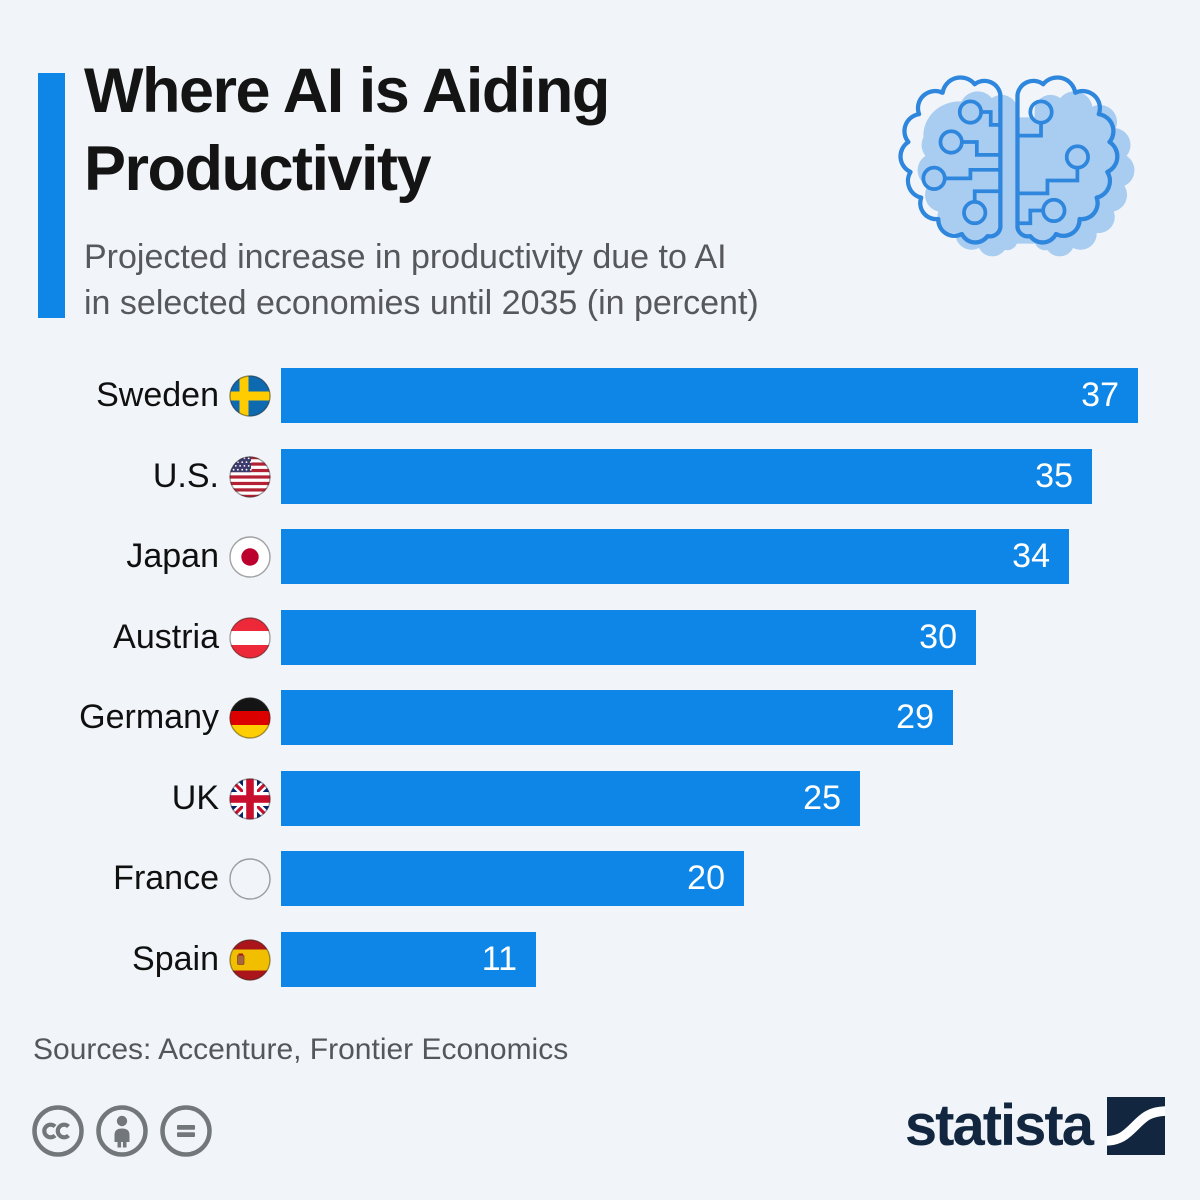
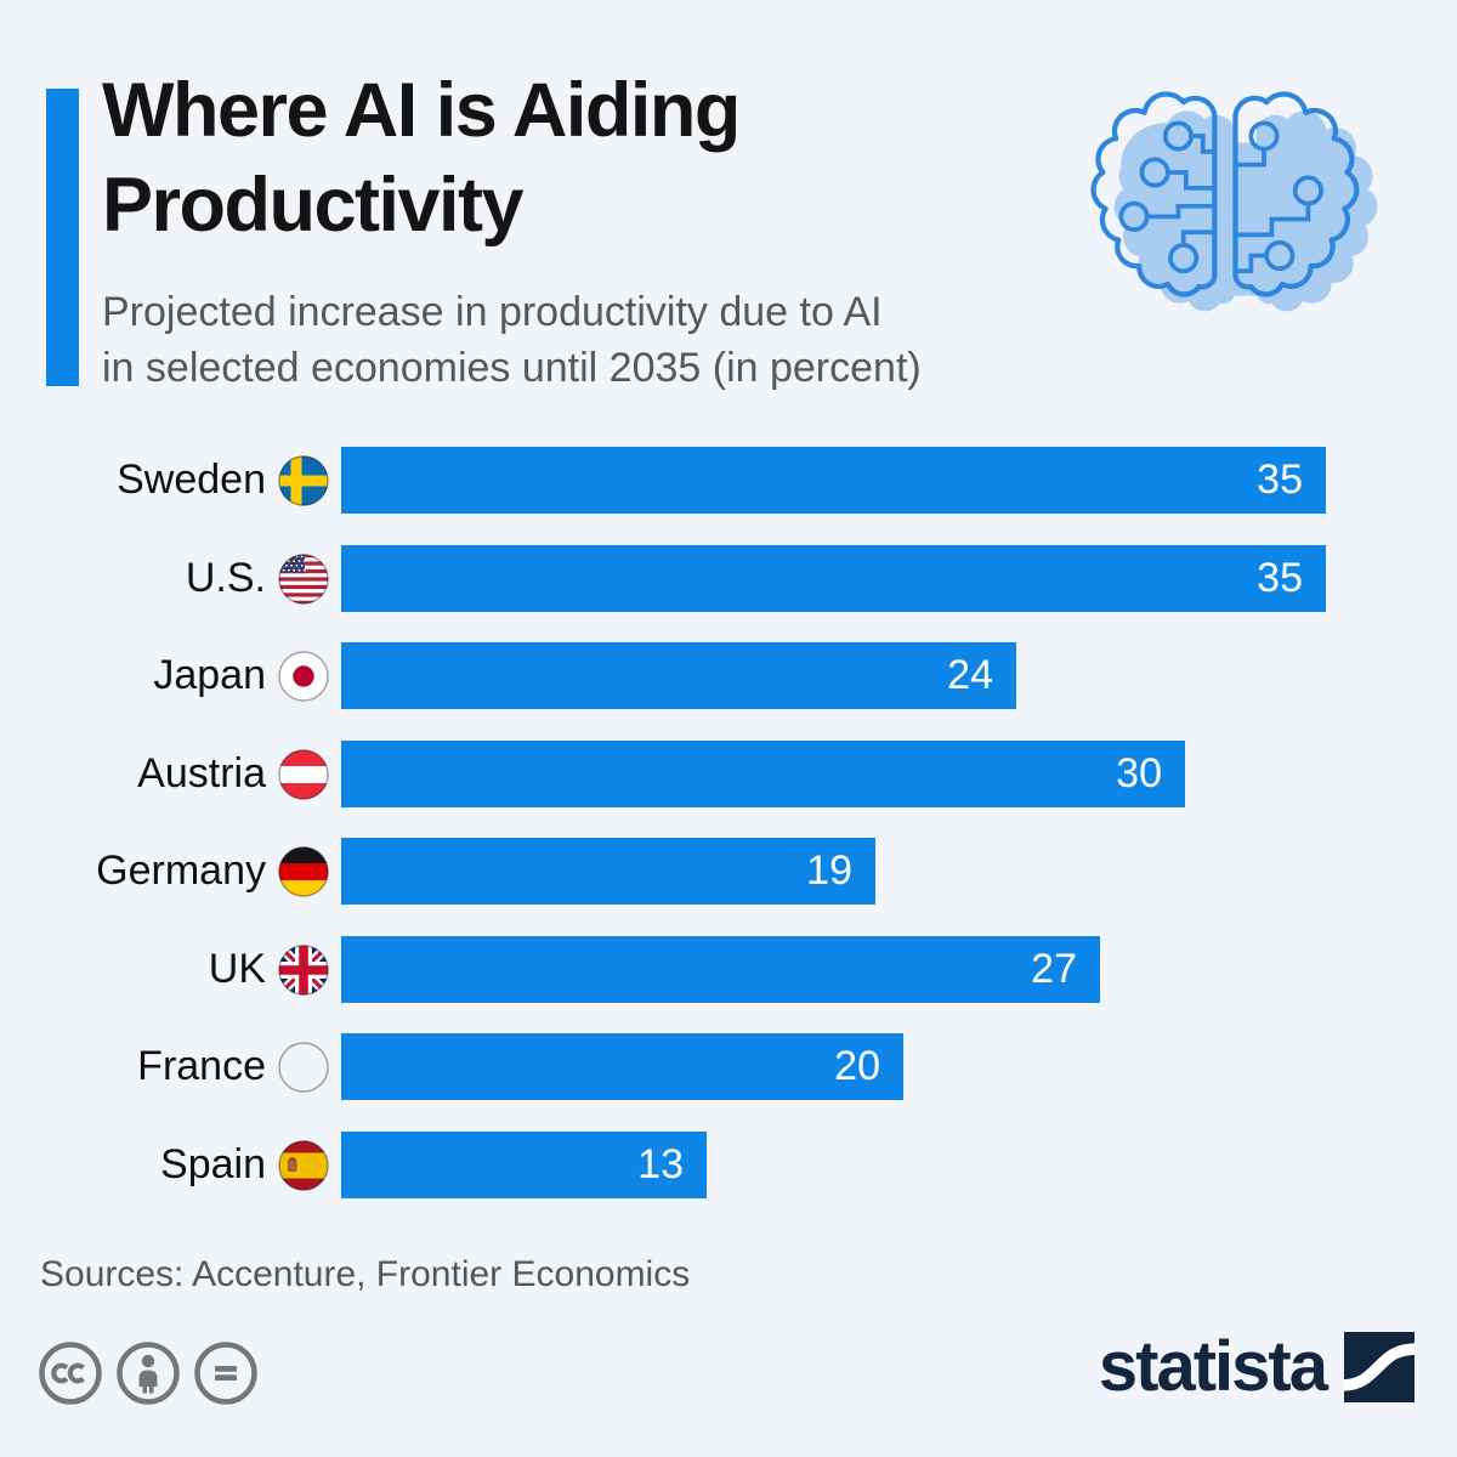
Sweden: 37 -> 35
Japan: 34 -> 24
Germany: 29 -> 19
UK: 25 -> 27
Spain: 11 -> 13
